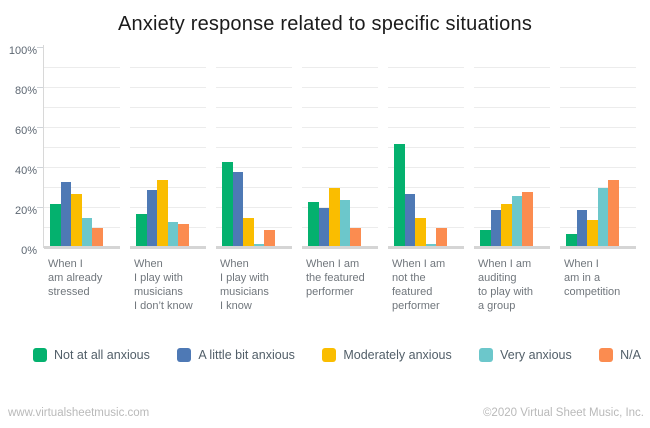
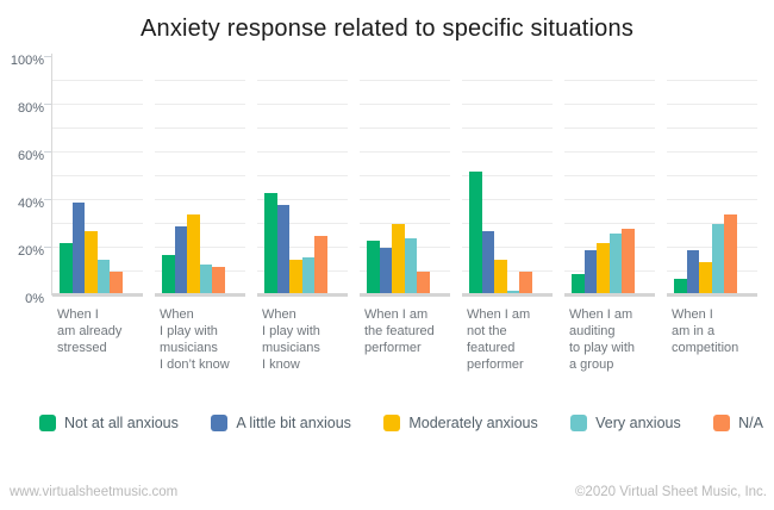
A little bit anxious/When I am already stressed: 32% -> 38%
Very anxious/When I play with musicians I know: 1% -> 15%
N/A/When I play with musicians I know: 8% -> 24%
